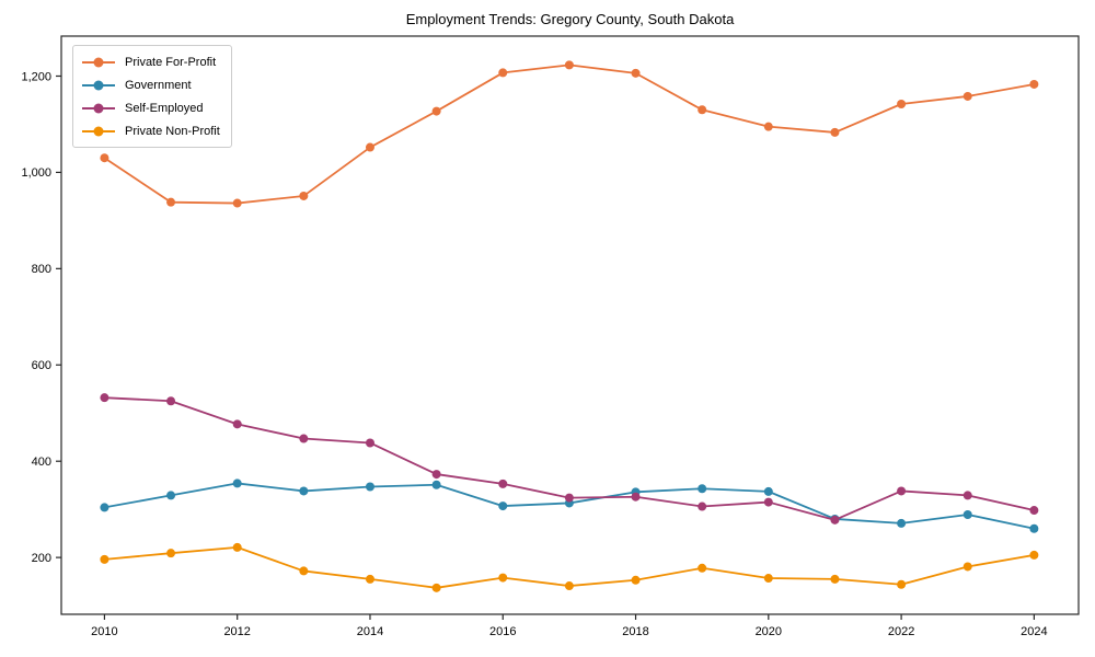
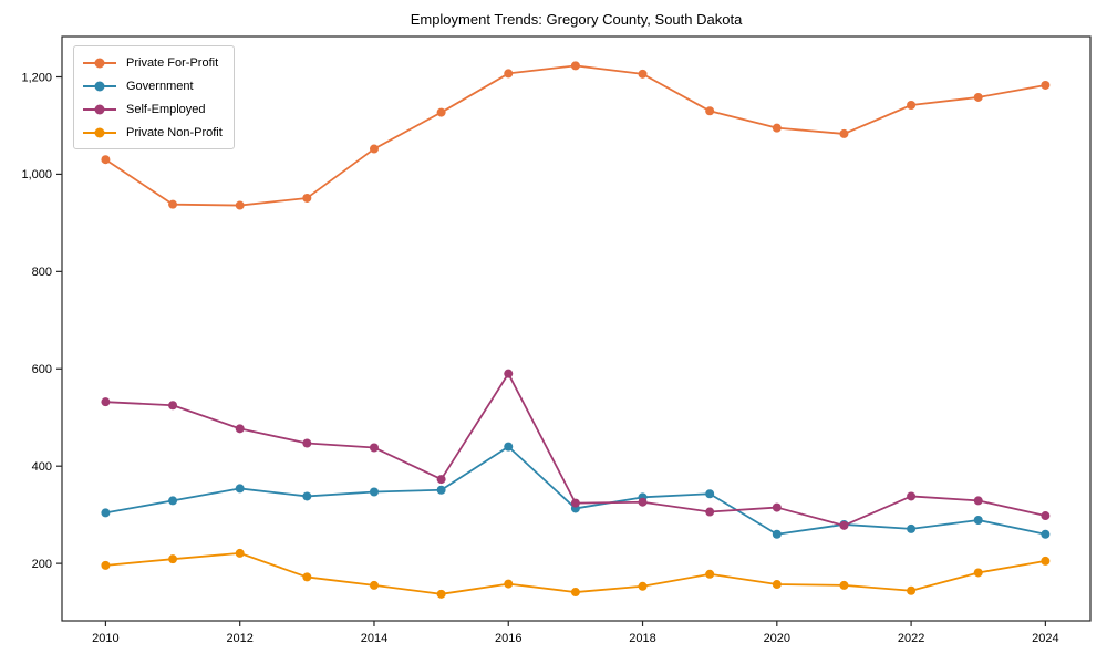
Government/2016: 310 -> 440
Self-Employed/2016: 350 -> 590
Government/2020: 340 -> 260
